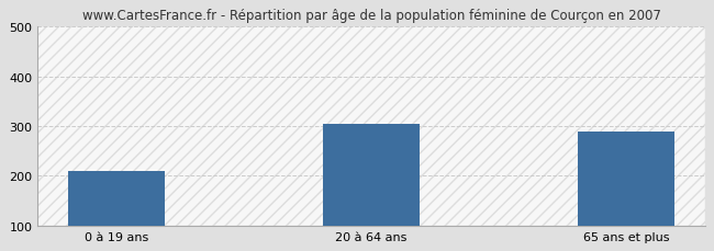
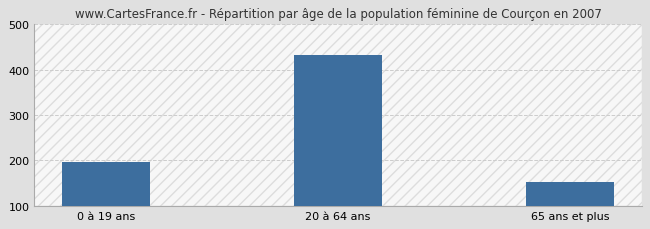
0 à 19 ans: 210 -> 197
20 à 64 ans: 305 -> 432
65 ans et plus: 290 -> 152
